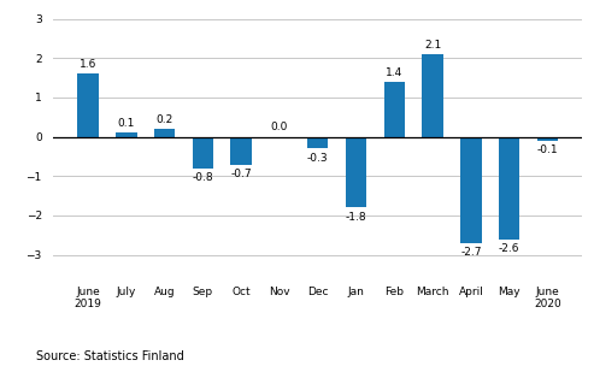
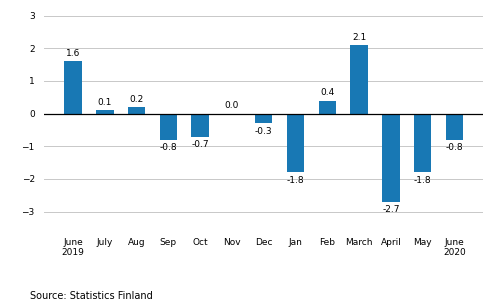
Feb: 1.4 -> 0.4
May: -2.6 -> -1.8
June 2020: -0.1 -> -0.8
